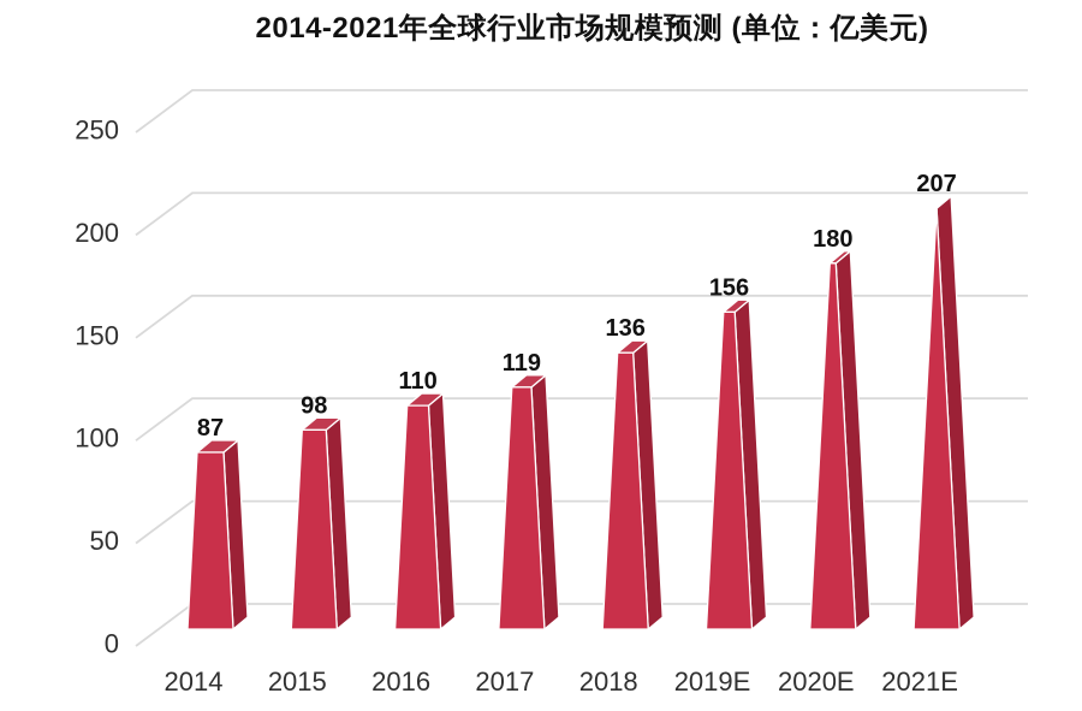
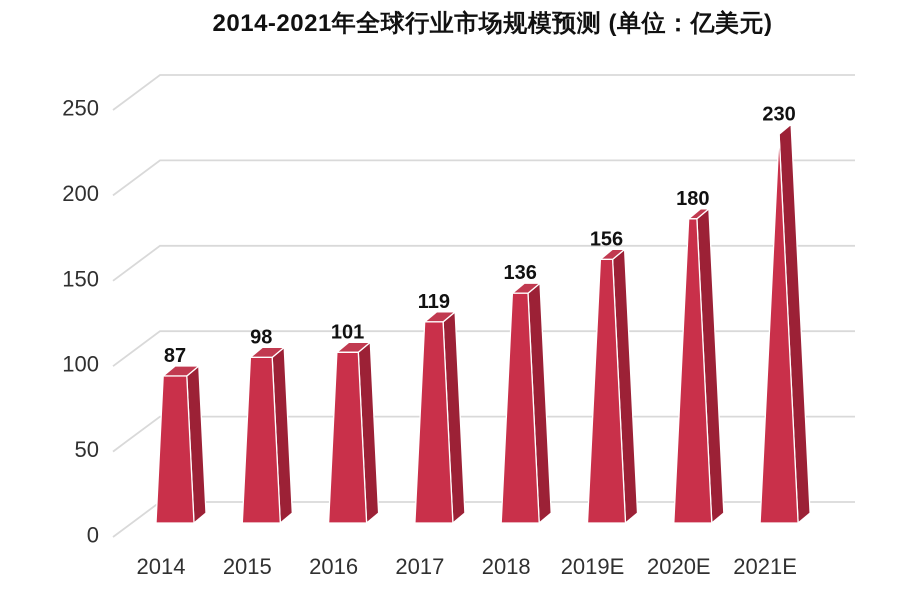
2016: 110 -> 101
2021E: 207 -> 230
